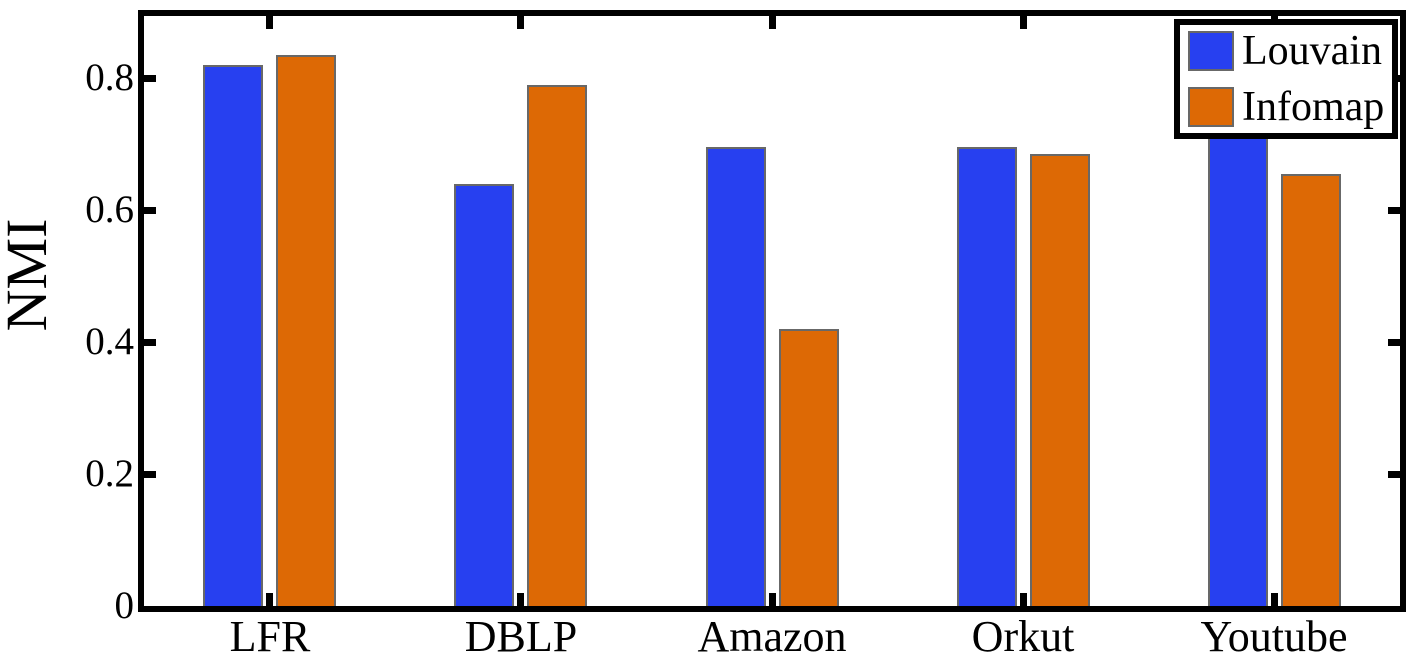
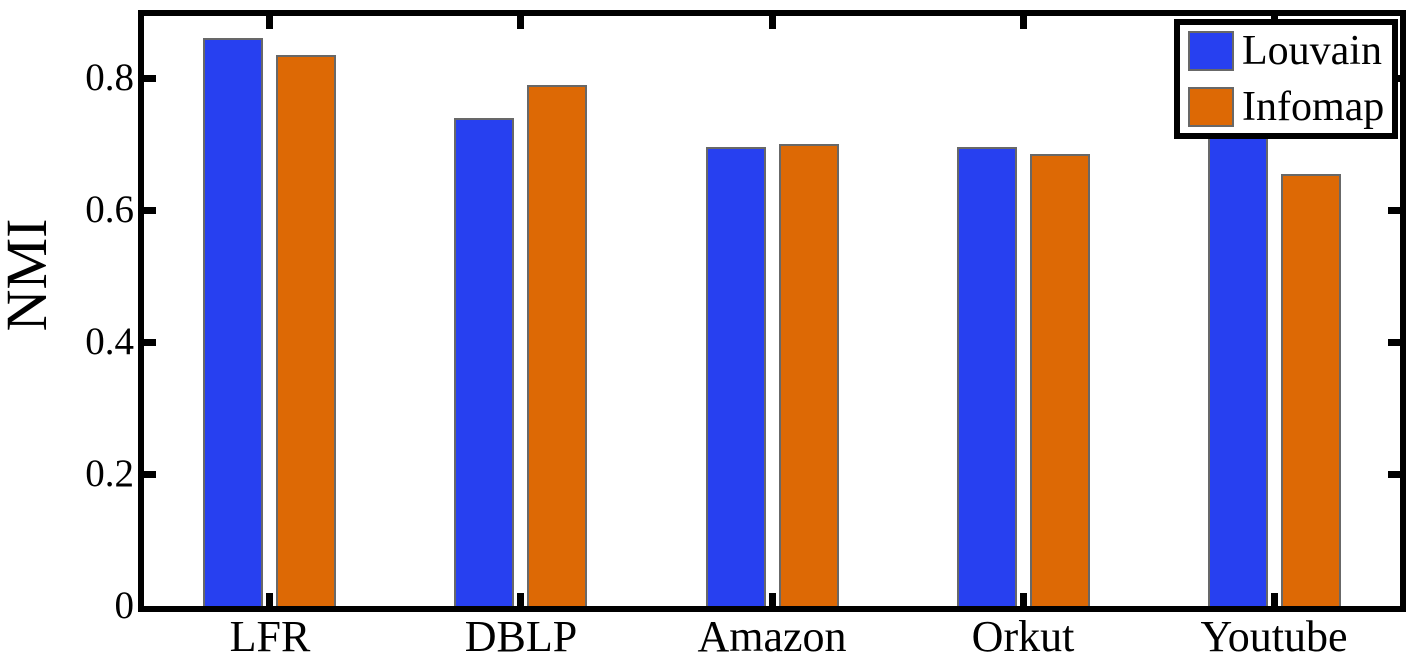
Louvain/LFR: 0.82 -> 0.86
Louvain/DBLP: 0.64 -> 0.74
Infomap/Amazon: 0.42 -> 0.70
